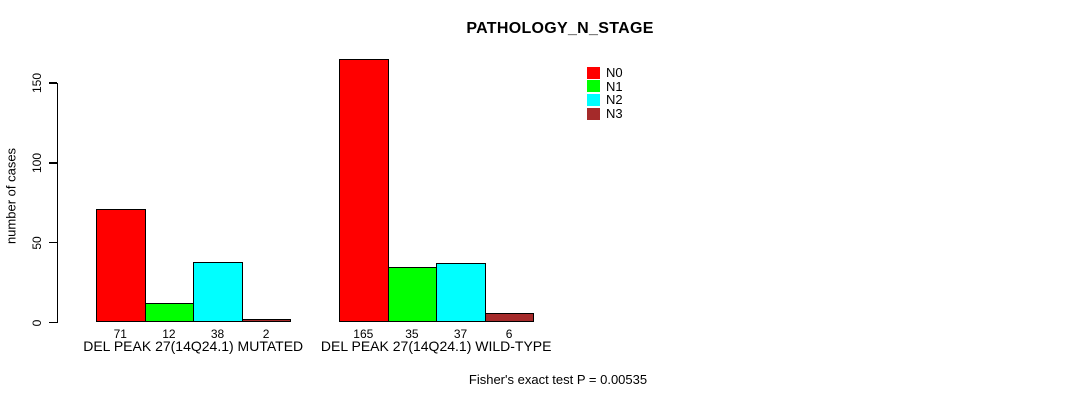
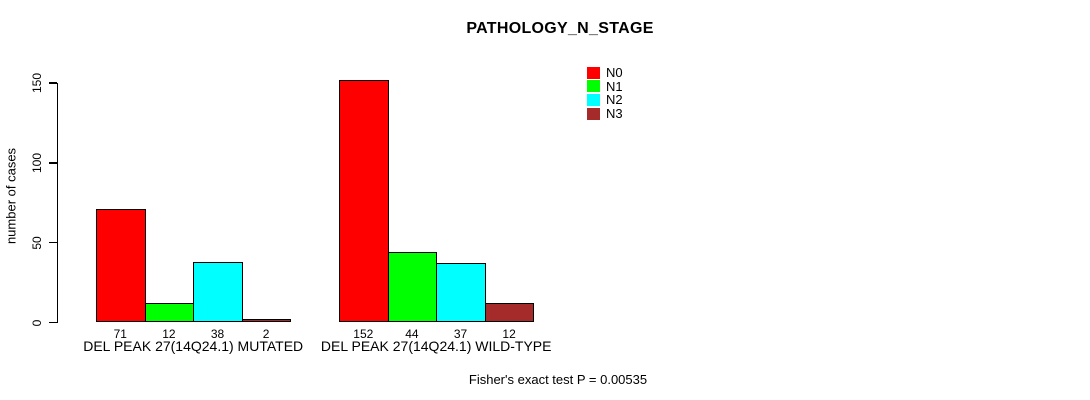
N0/DEL PEAK 27(14Q24.1) WILD-TYPE: 165 -> 152
N1/DEL PEAK 27(14Q24.1) WILD-TYPE: 35 -> 44
N3/DEL PEAK 27(14Q24.1) WILD-TYPE: 6 -> 12
